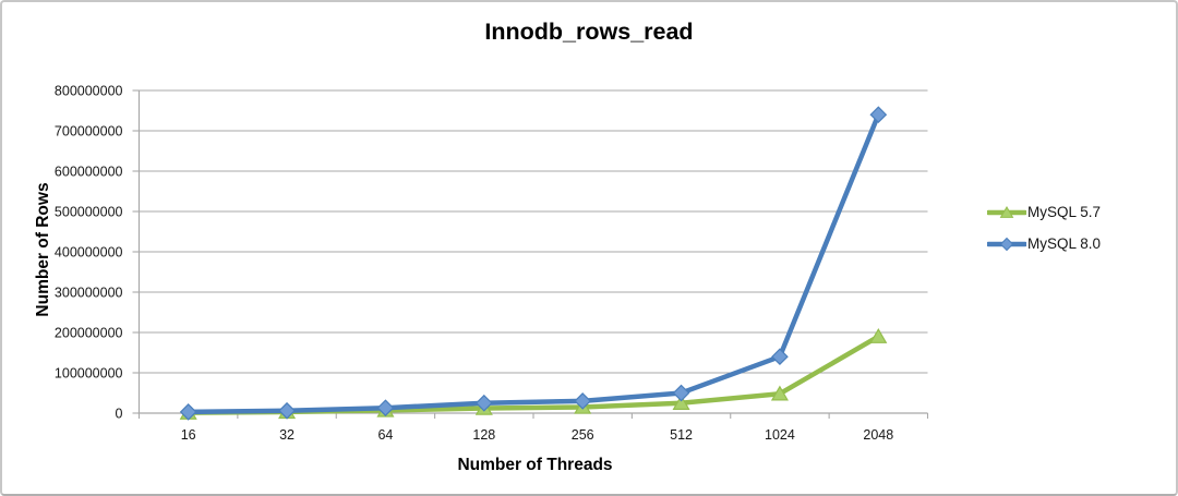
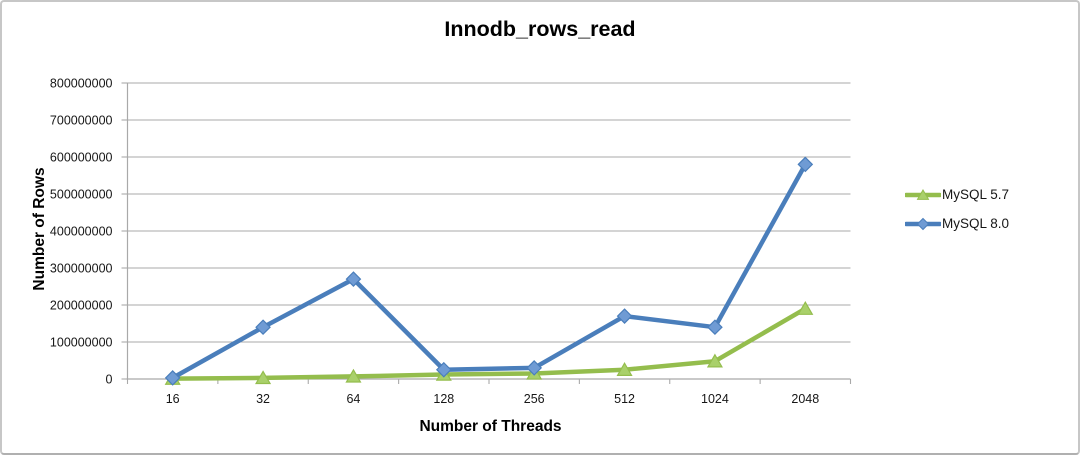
MySQL 8.0/32: 10000000 -> 140000000
MySQL 8.0/64: 10000000 -> 270000000
MySQL 8.0/512: 50000000 -> 170000000
MySQL 8.0/2048: 740000000 -> 580000000
